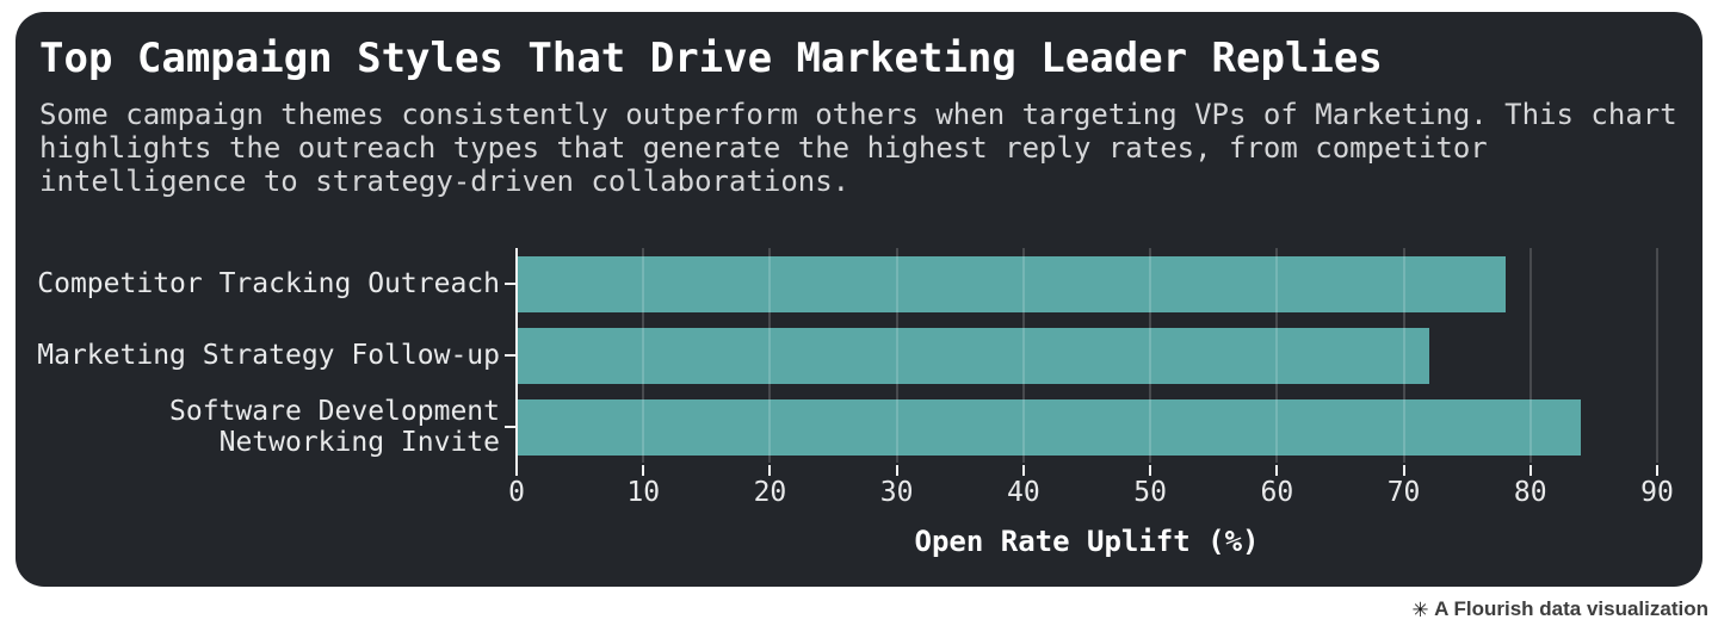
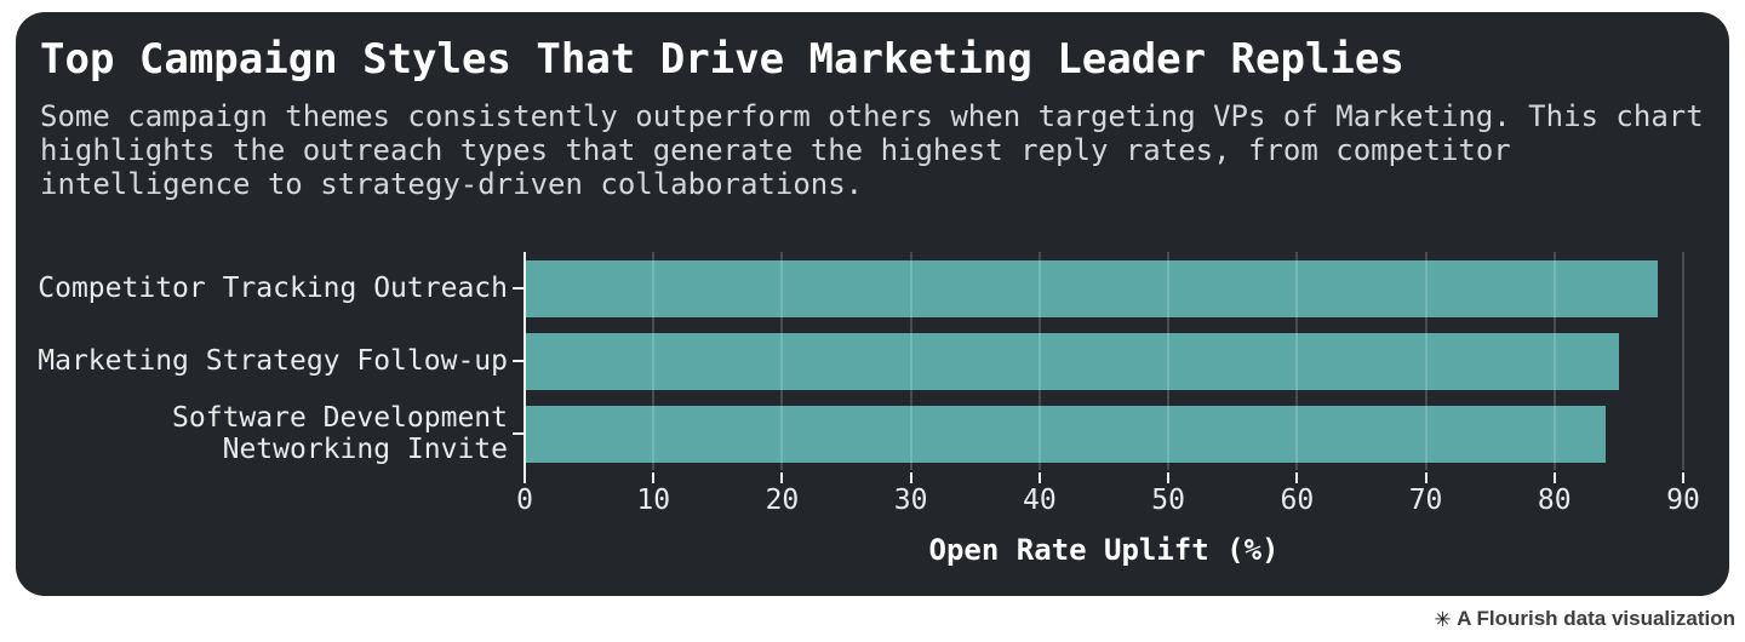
Competitor Tracking Outreach: 78 -> 88
Marketing Strategy Follow-up: 72 -> 85
